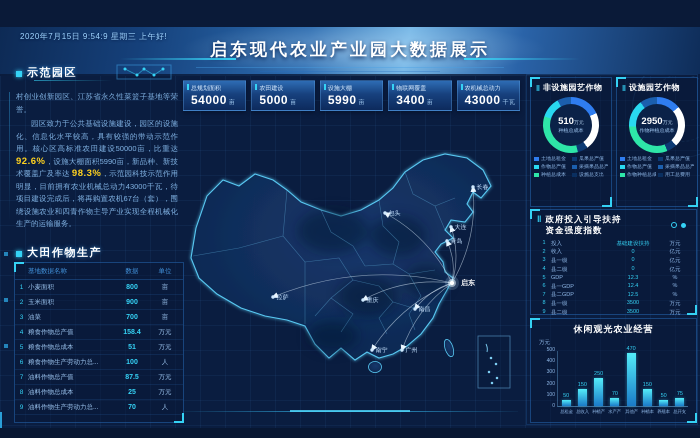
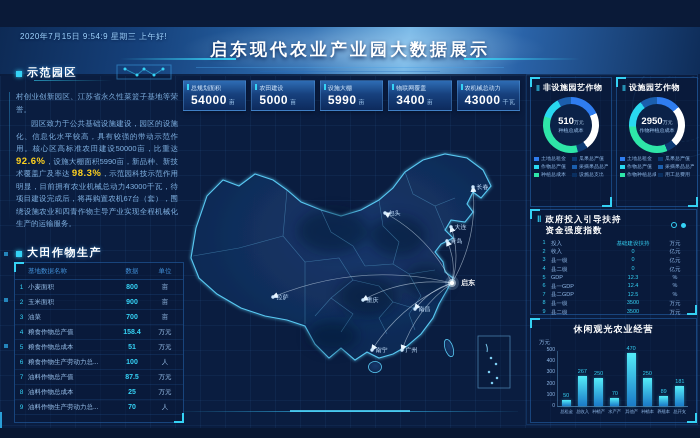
休闲观光农业经营/总收入: 150 -> 267
休闲观光农业经营/种植本: 150 -> 250
休闲观光农业经营/养殖本: 50 -> 89
休闲观光农业经营/总开支: 75 -> 181
